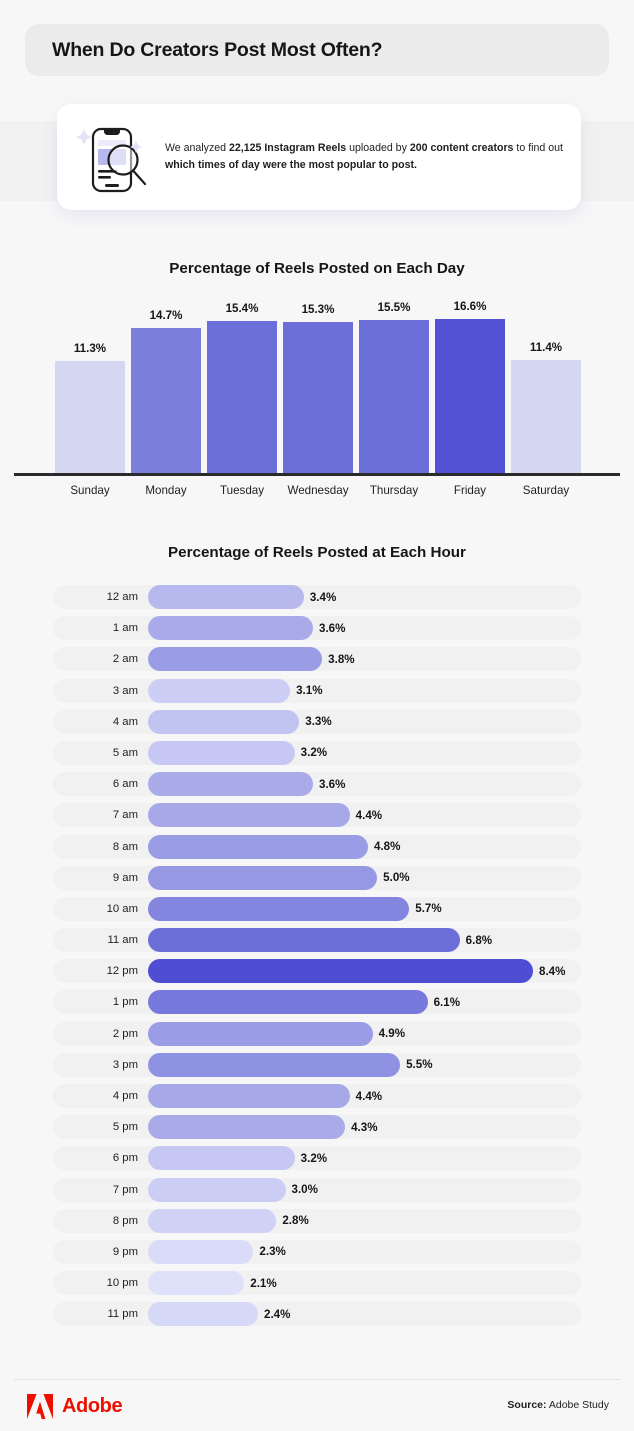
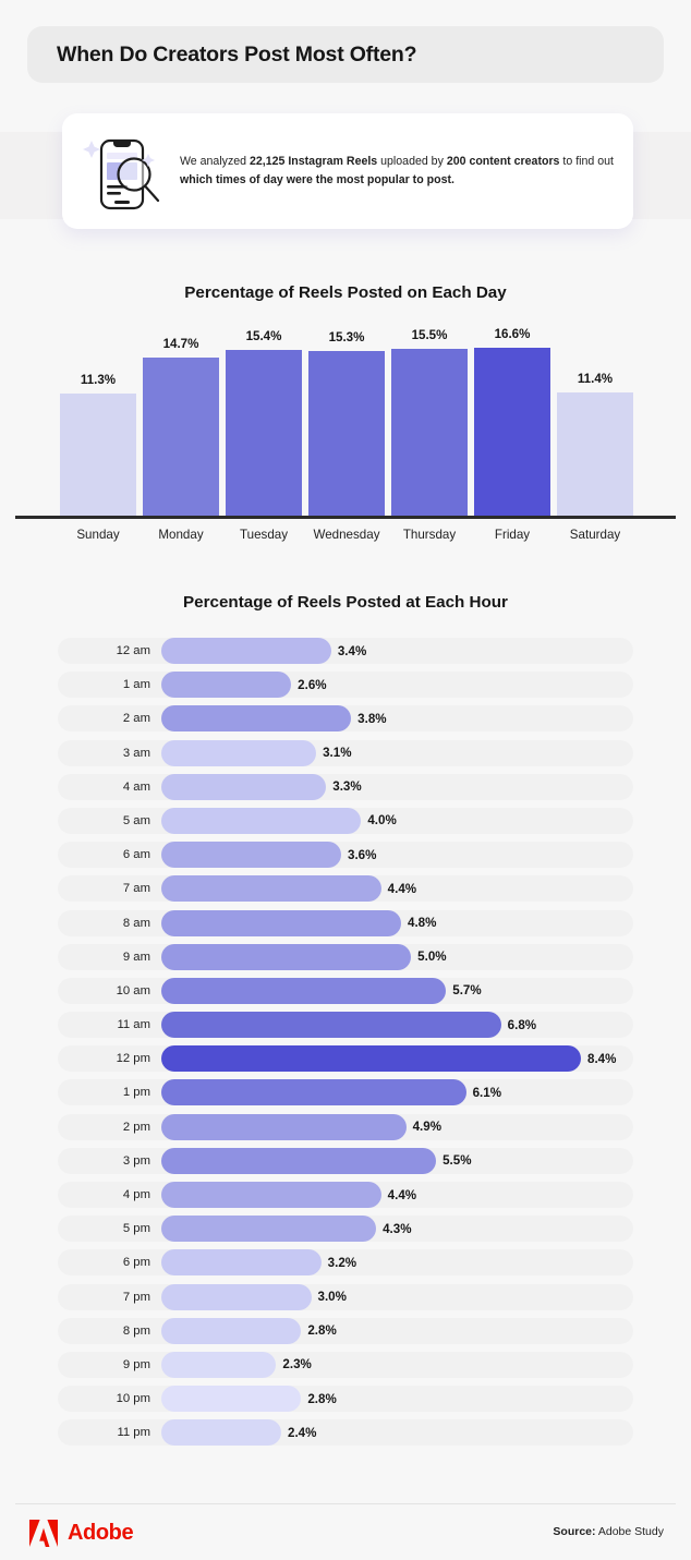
Percentage of Reels Posted at Each Hour/1 am: 3.6% -> 2.6%
Percentage of Reels Posted at Each Hour/5 am: 3.2% -> 4.0%
Percentage of Reels Posted at Each Hour/10 pm: 2.1% -> 2.8%
